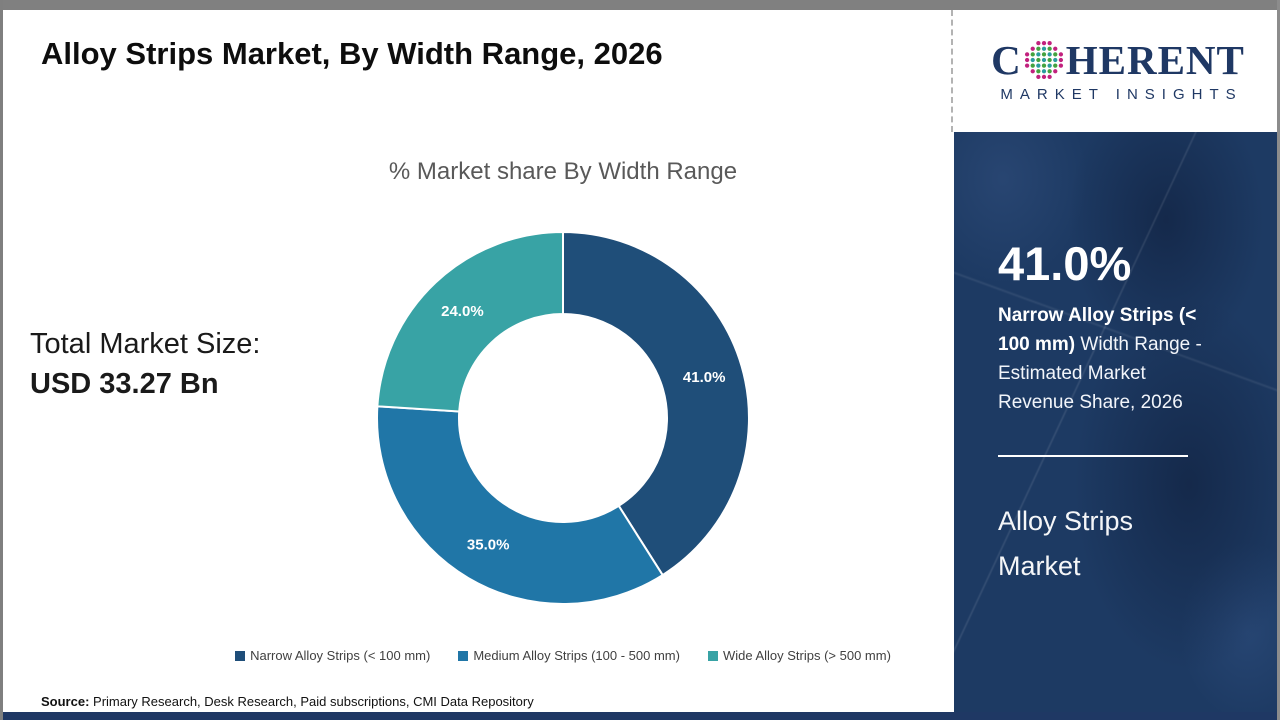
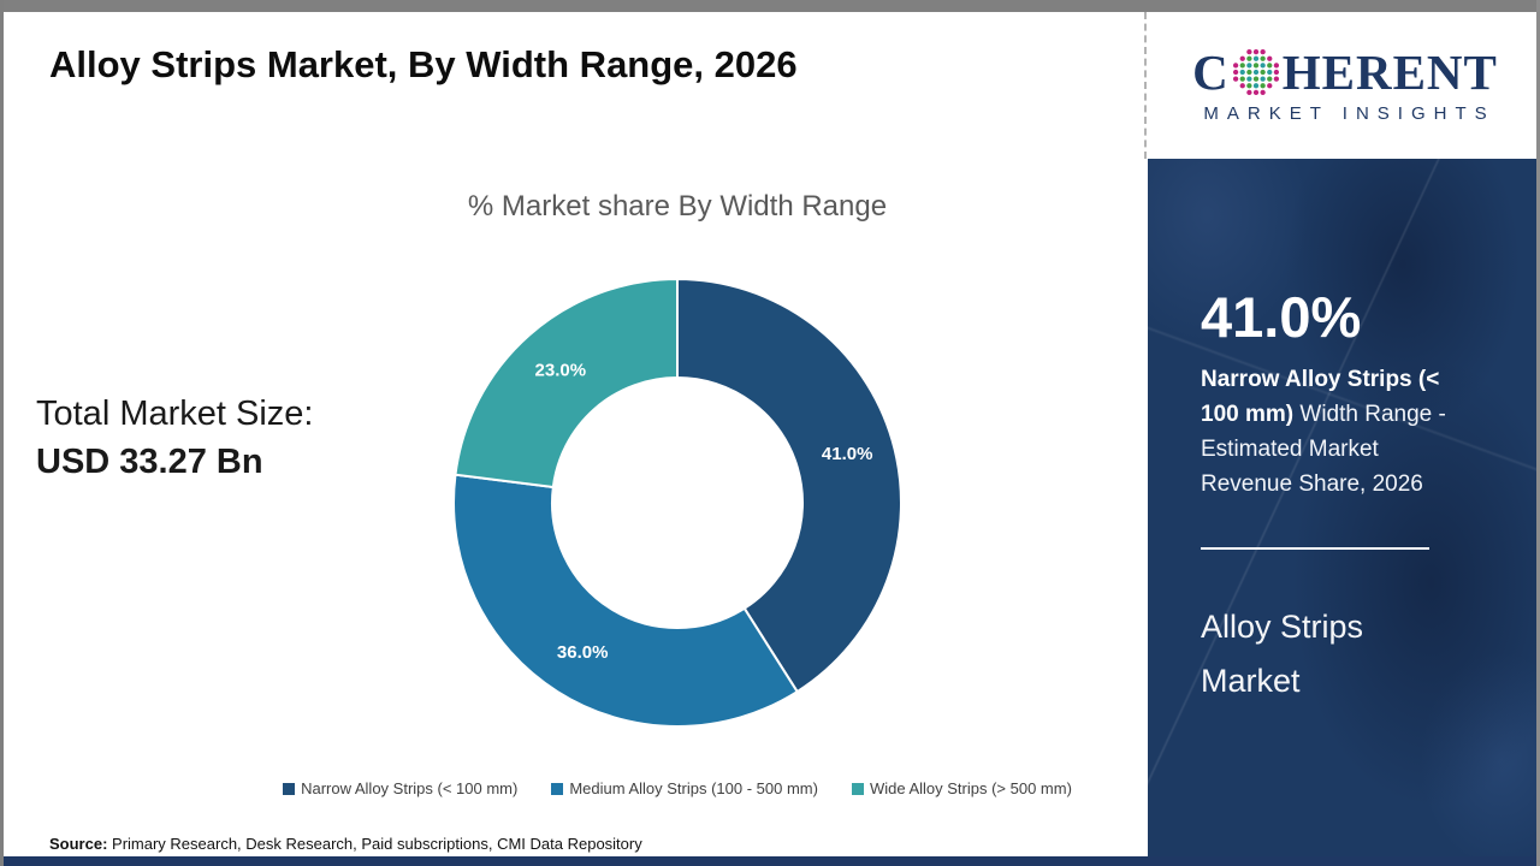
Medium Alloy Strips (100 - 500 mm): 35.0% -> 36.0%
Wide Alloy Strips (> 500 mm): 24.0% -> 23.0%
